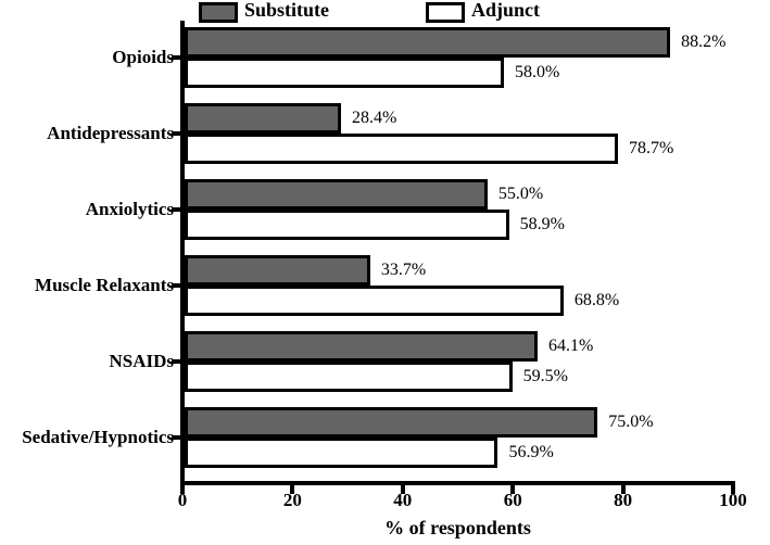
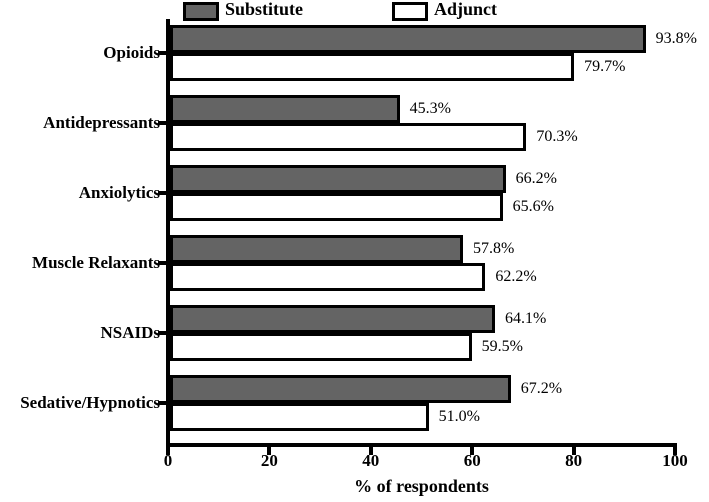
Substitute/Opioids: 88.2% -> 93.8%
Adjunct/Opioids: 58.0% -> 79.7%
Substitute/Antidepressants: 28.4% -> 45.3%
Adjunct/Antidepressants: 78.7% -> 70.3%
Substitute/Anxiolytics: 55.0% -> 66.2%
Adjunct/Anxiolytics: 58.9% -> 65.6%
Substitute/Muscle Relaxants: 33.7% -> 57.8%
Adjunct/Muscle Relaxants: 68.8% -> 62.2%
Substitute/Sedative/Hypnotics: 75.0% -> 67.2%
Adjunct/Sedative/Hypnotics: 56.9% -> 51.0%
